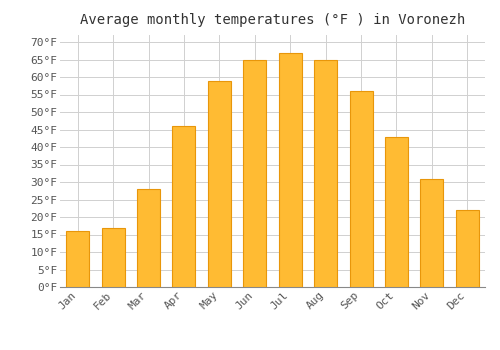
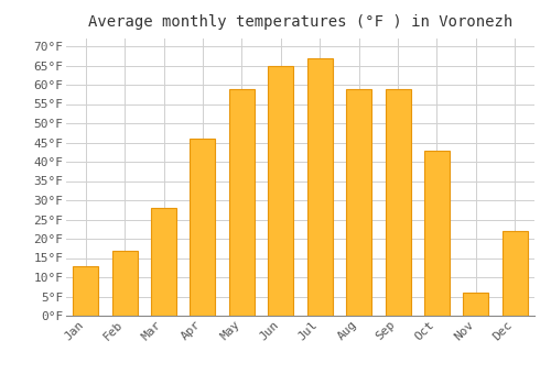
Jan: 16°F -> 13°F
Aug: 65°F -> 59°F
Sep: 56°F -> 59°F
Nov: 31°F -> 6°F
